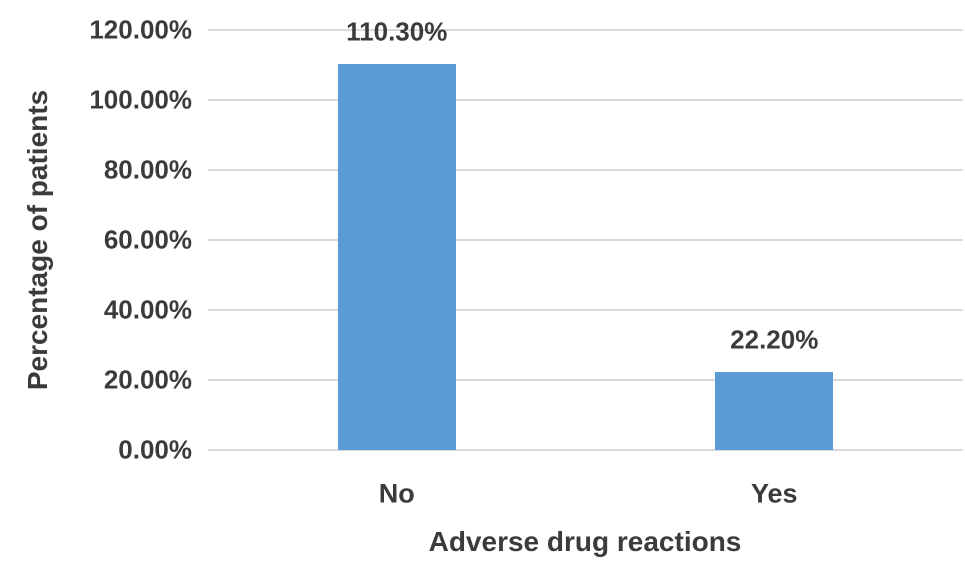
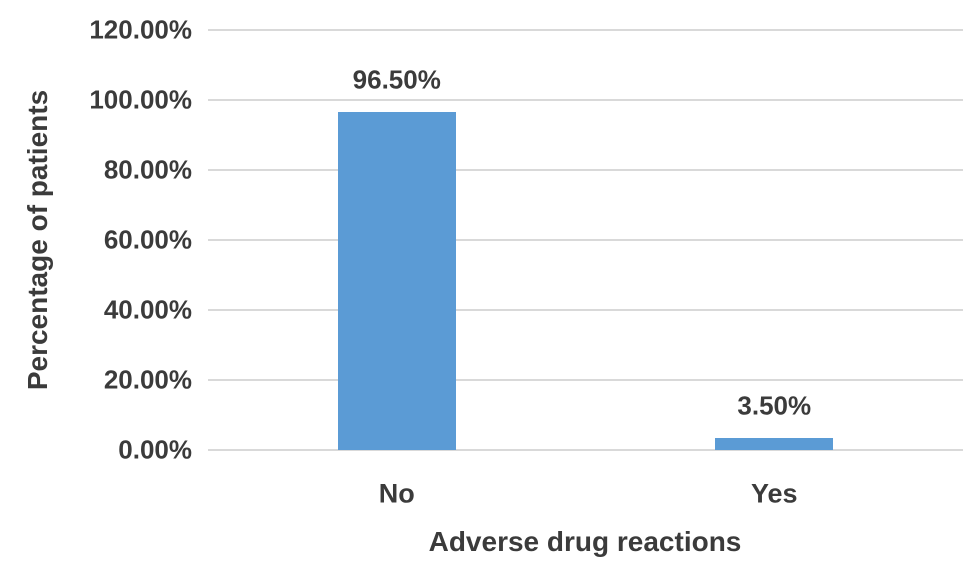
No: 110.30% -> 96.50%
Yes: 22.20% -> 3.50%
